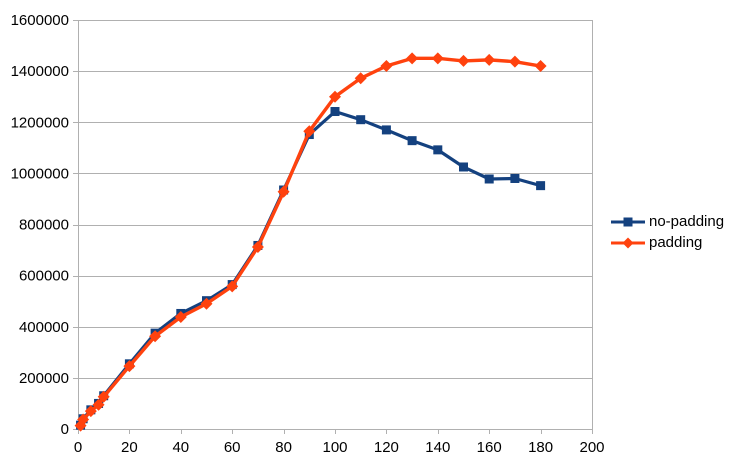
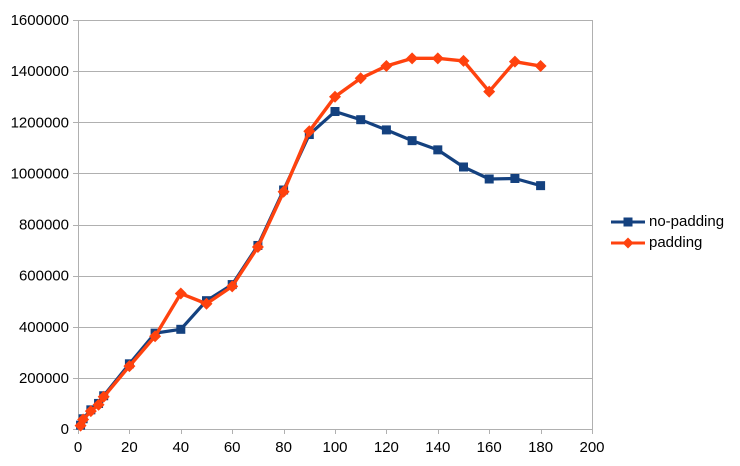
no-padding/40: 450000 -> 390000
padding/40: 440000 -> 530000
padding/160: 1440000 -> 1320000
